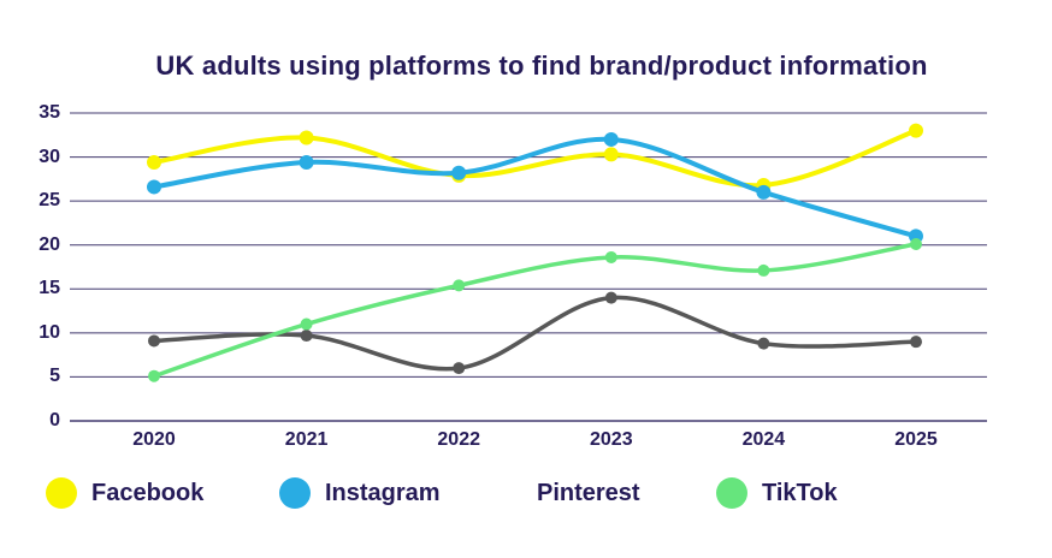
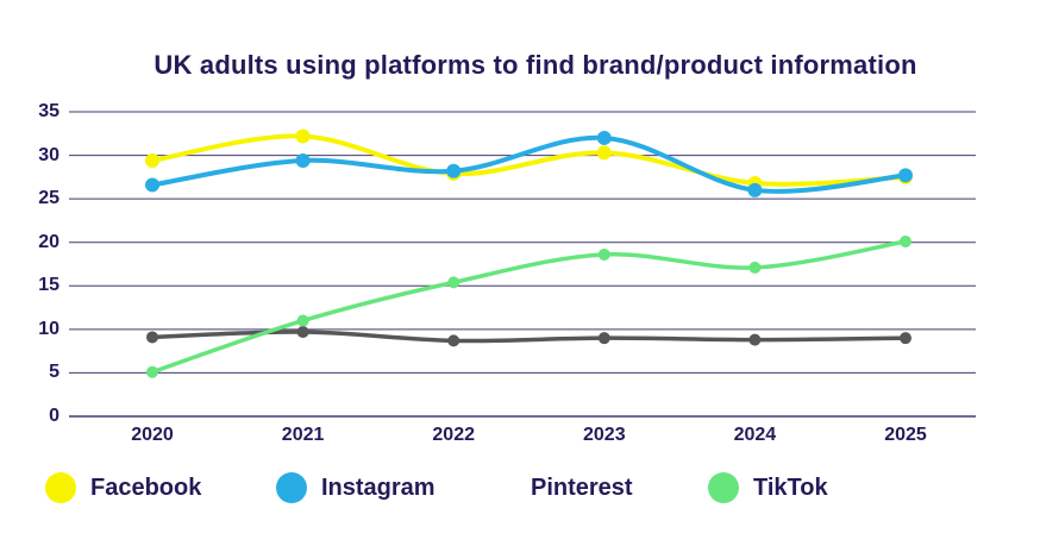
Pinterest/2022: 6 -> 9
Pinterest/2023: 14 -> 9
Facebook/2025: 33 -> 28
Instagram/2025: 21 -> 28
